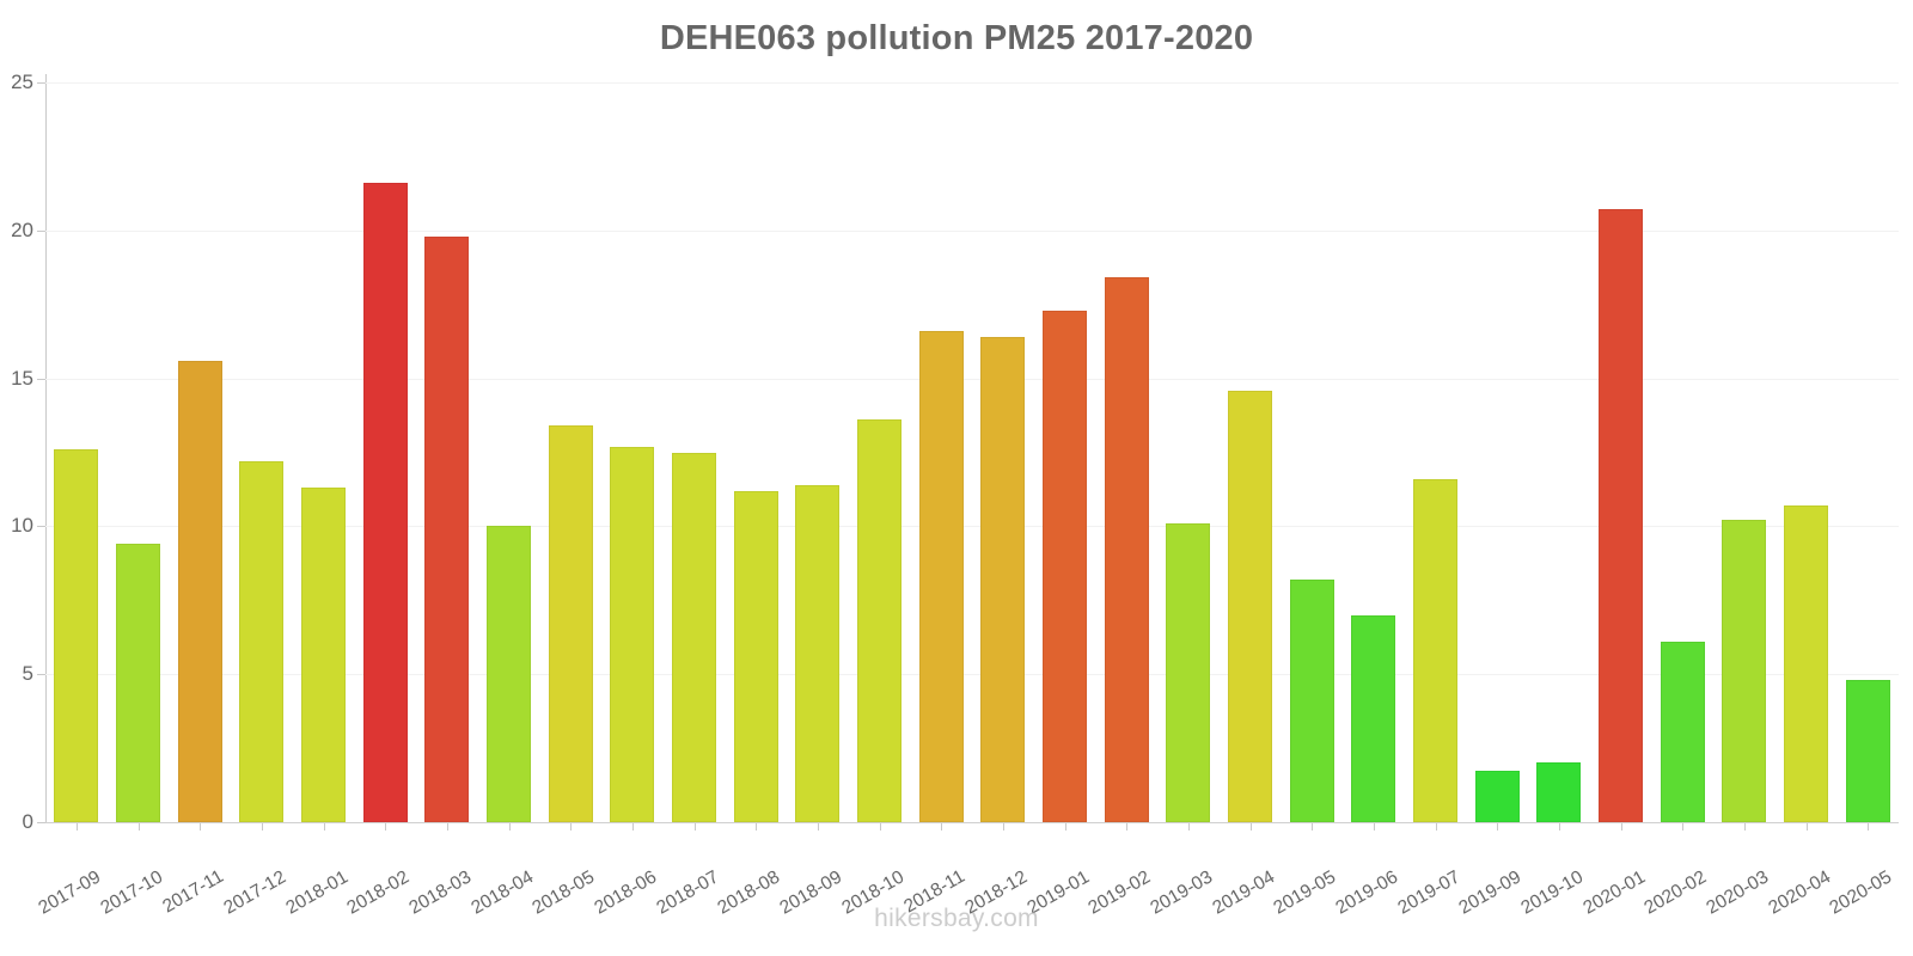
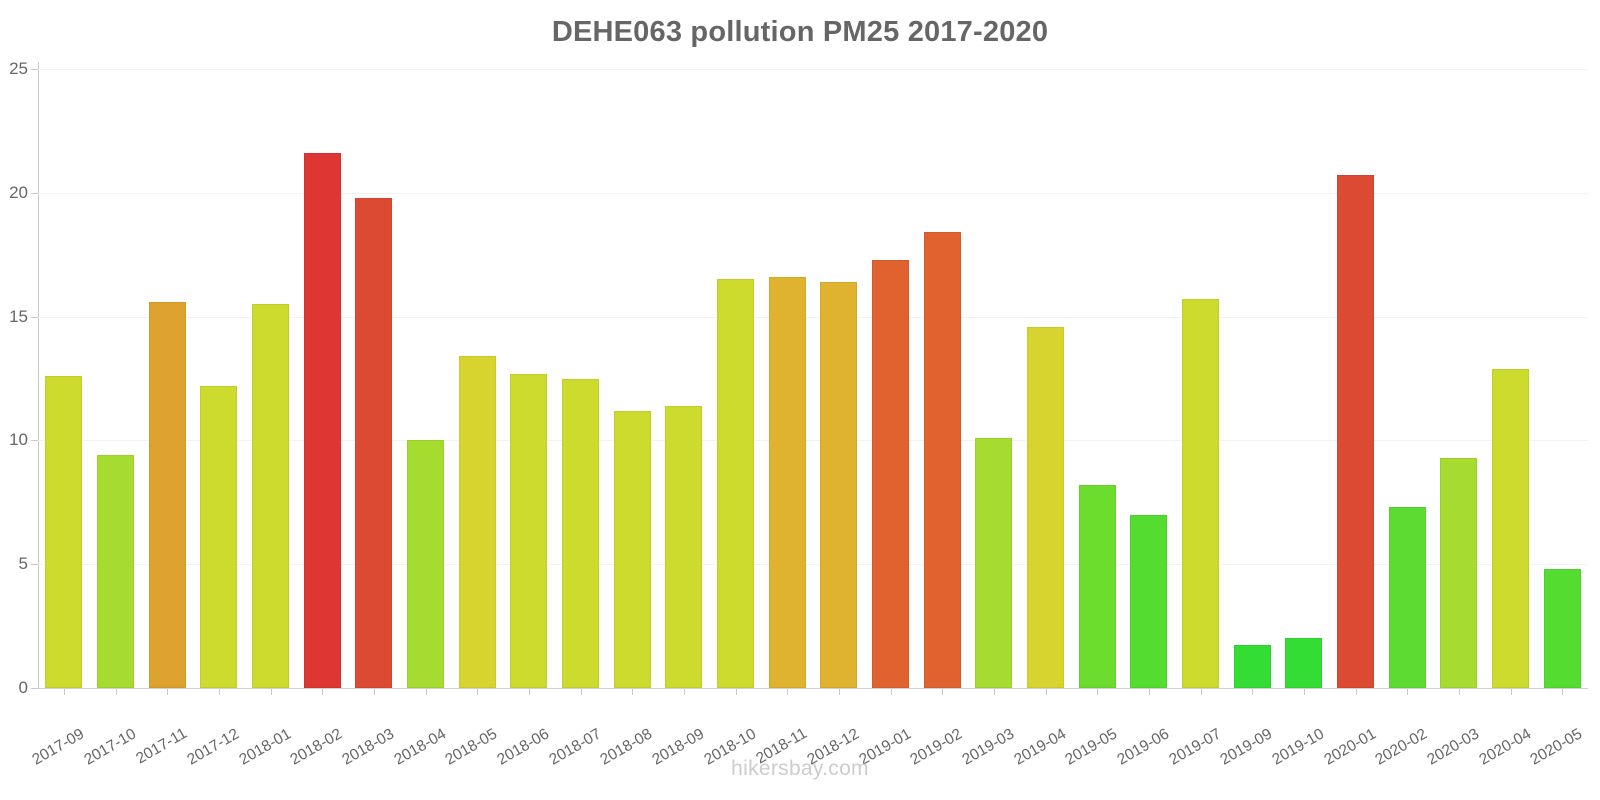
2018-01: 11.3 -> 15.5
2018-10: 13.6 -> 16.5
2019-07: 11.6 -> 15.7
2020-02: 6.1 -> 7.3
2020-03: 10.2 -> 9.3
2020-04: 10.7 -> 12.9
